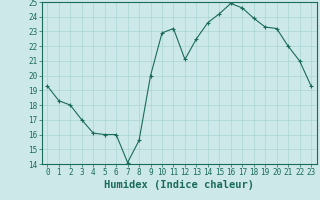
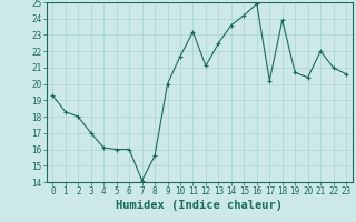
10: 22.9 -> 21.7
17: 24.6 -> 20.2
19: 23.3 -> 20.7
20: 23.2 -> 20.4
23: 19.3 -> 20.6
